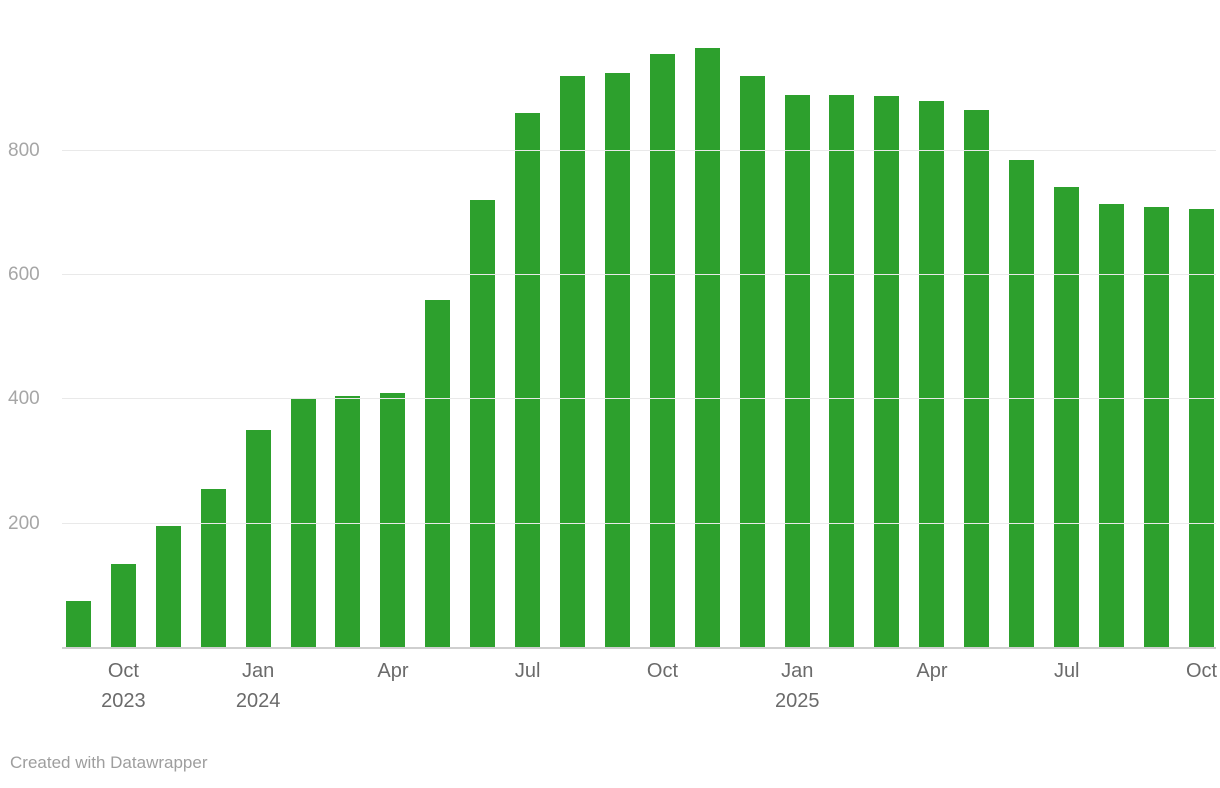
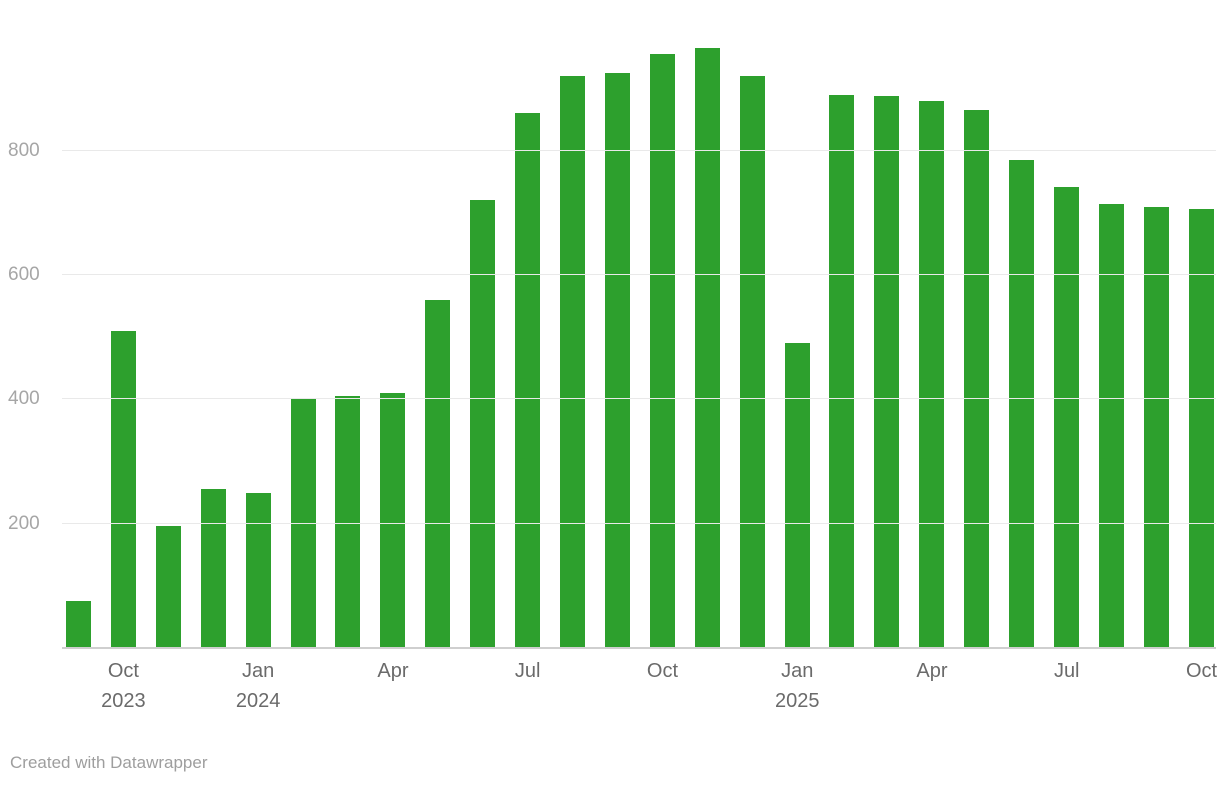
Oct 2023: 140 -> 510
Jan 2024: 350 -> 250
Jan 2025: 890 -> 490
